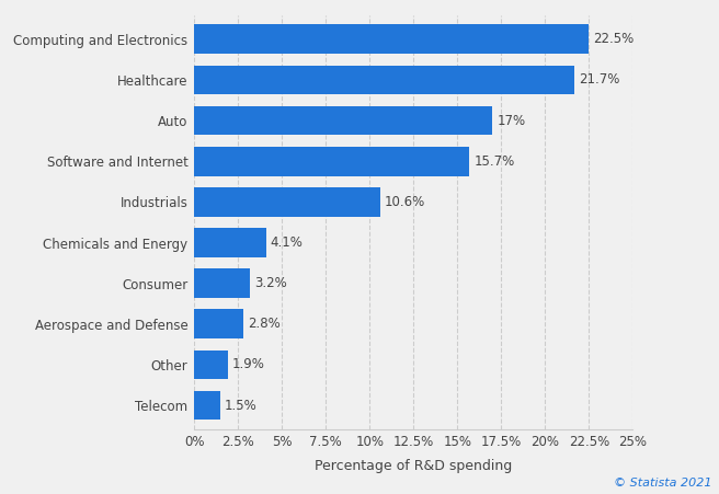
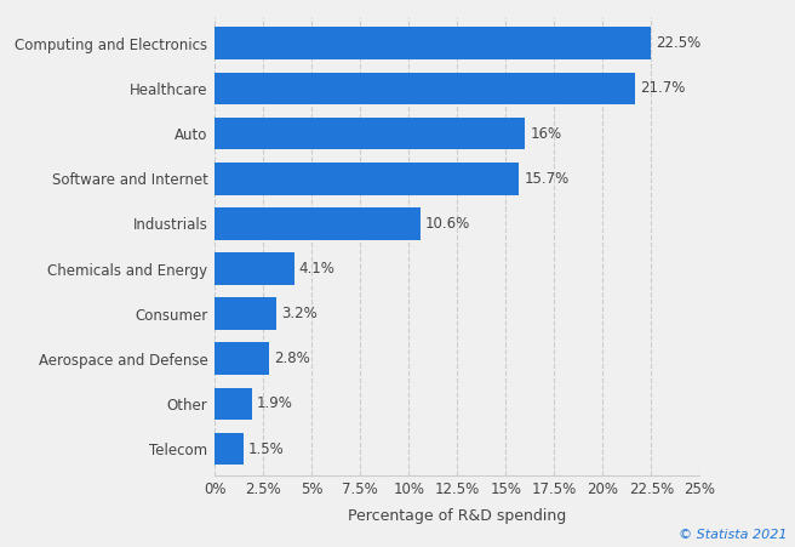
Auto: 17% -> 16%
